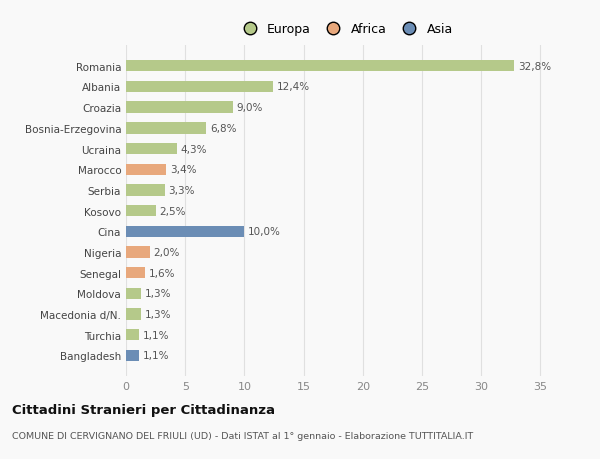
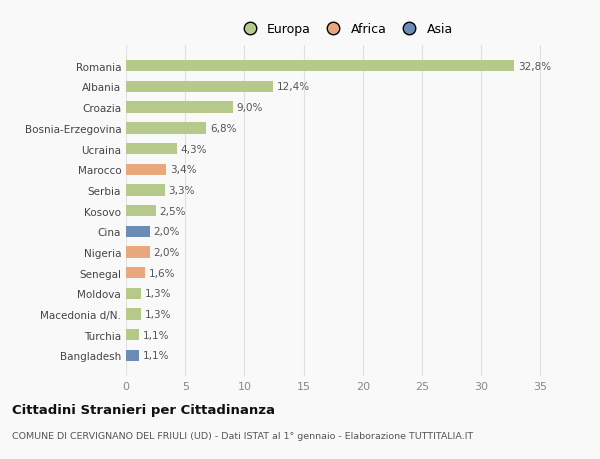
Cina: 10,0% -> 2,0%
